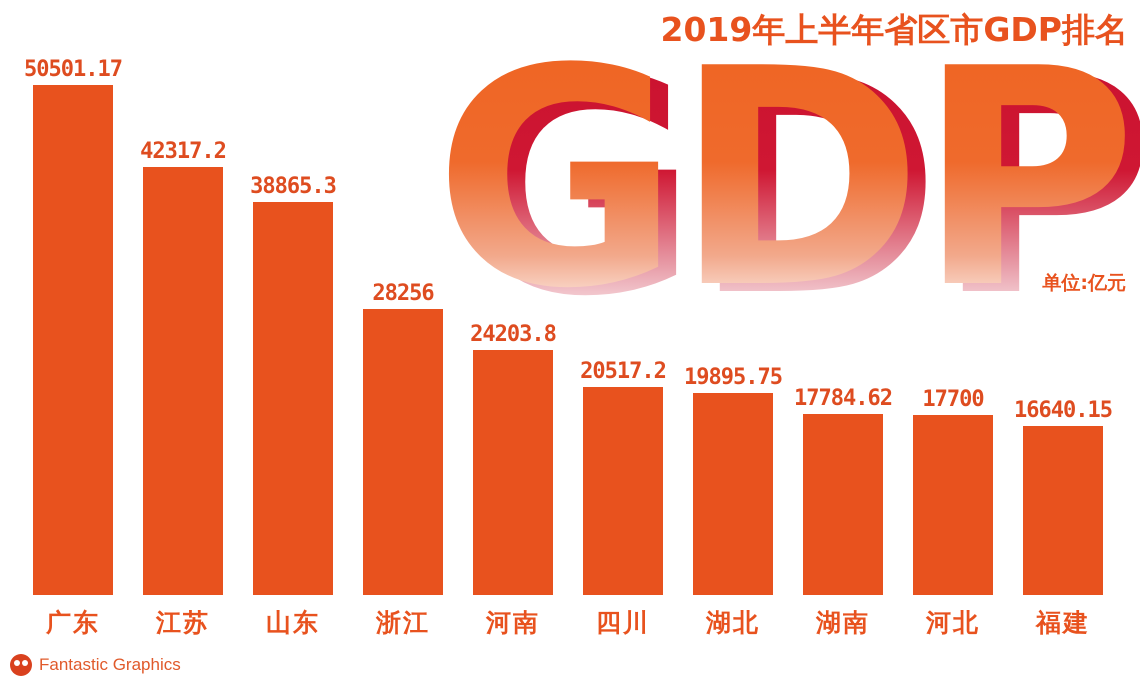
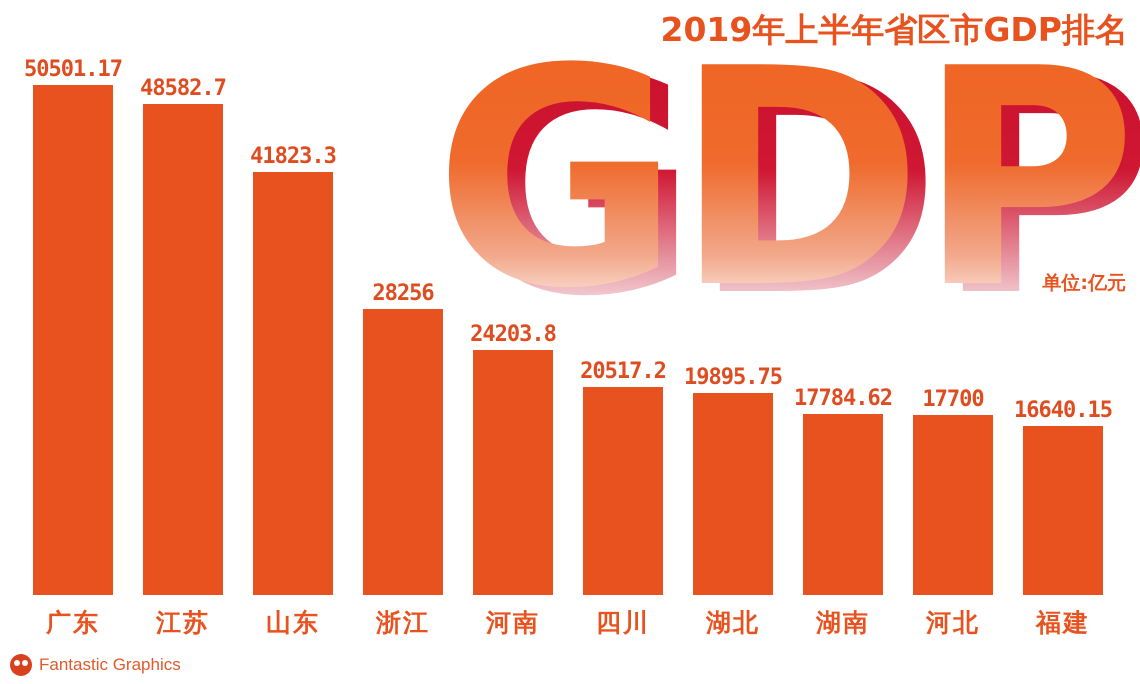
江苏: 42317.2 -> 48582.7
山东: 38865.3 -> 41823.3
